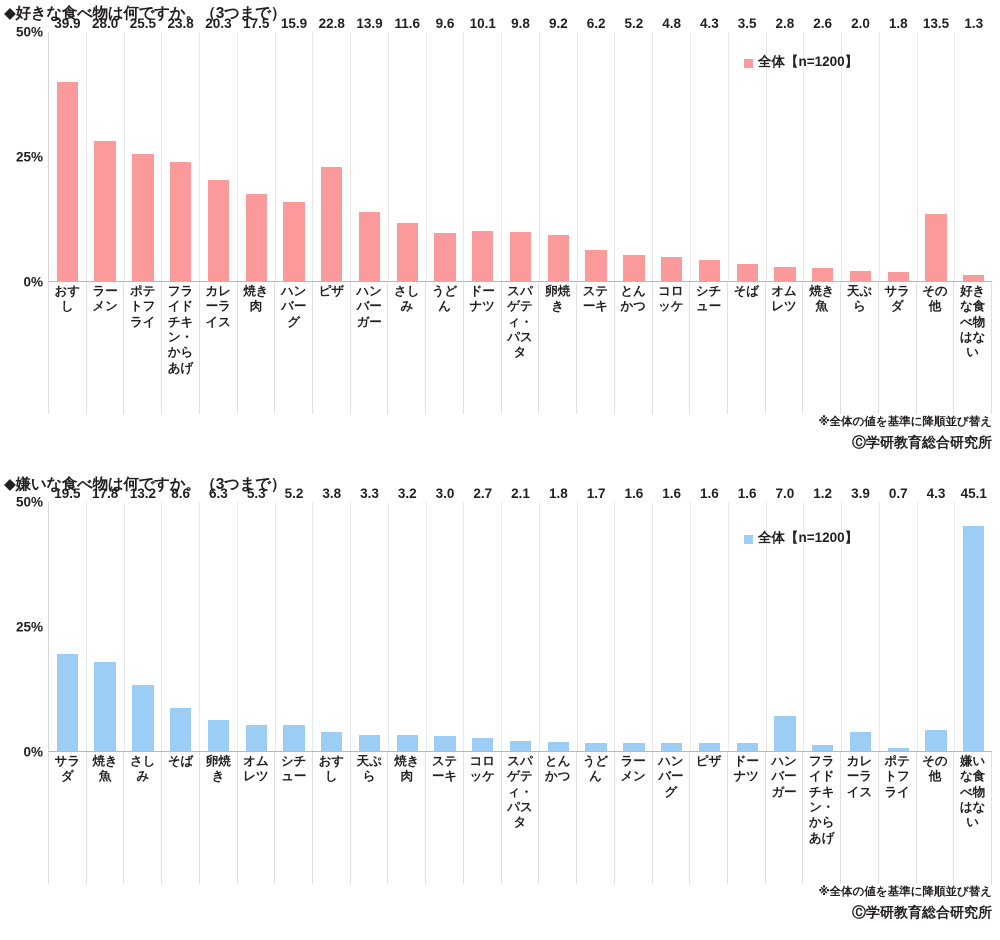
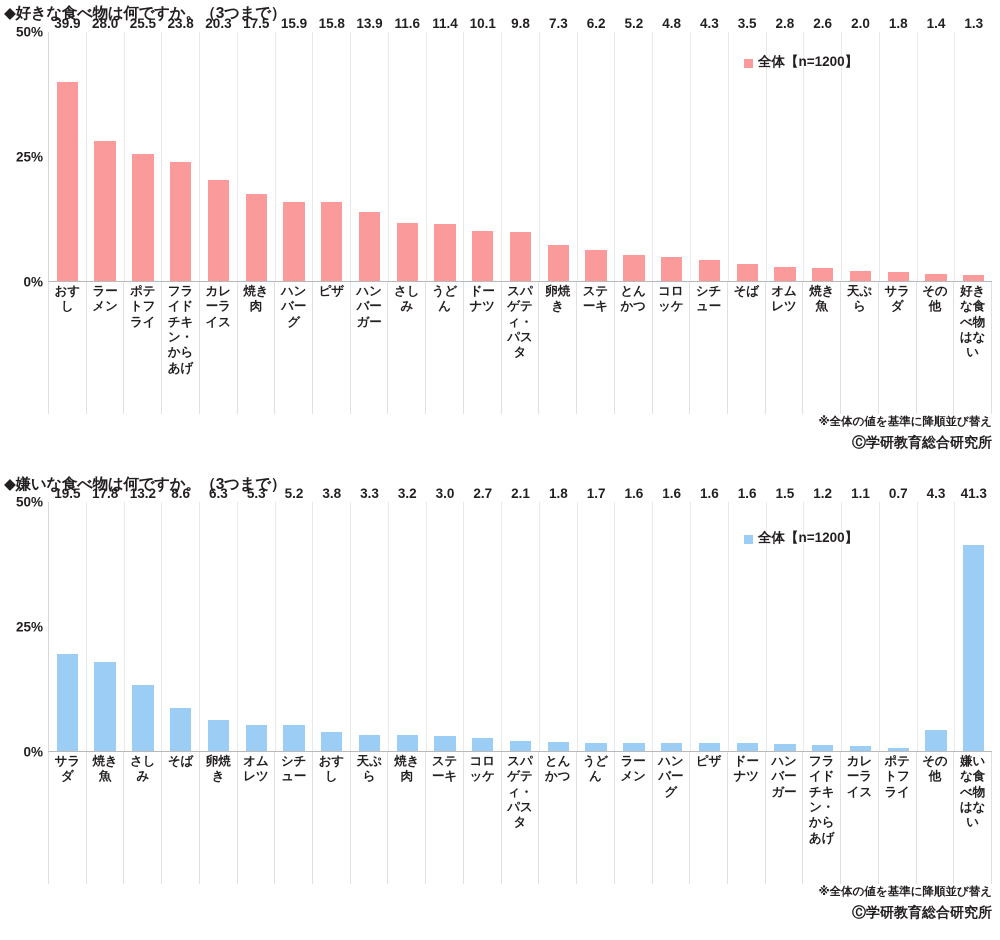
◆好きな食べ物は何ですか。（3つまで）/ピザ: 22.8 -> 15.8
◆好きな食べ物は何ですか。（3つまで）/うどん: 9.6 -> 11.4
◆好きな食べ物は何ですか。（3つまで）/卵焼き: 9.2 -> 7.3
◆好きな食べ物は何ですか。（3つまで）/その他: 13.5 -> 1.4
◆嫌いな食べ物は何ですか。（3つまで）/ハンバーガー: 7.0 -> 1.5
◆嫌いな食べ物は何ですか。（3つまで）/カレーライス: 3.9 -> 1.1
◆嫌いな食べ物は何ですか。（3つまで）/嫌いな食べ物はない: 45.1 -> 41.3
